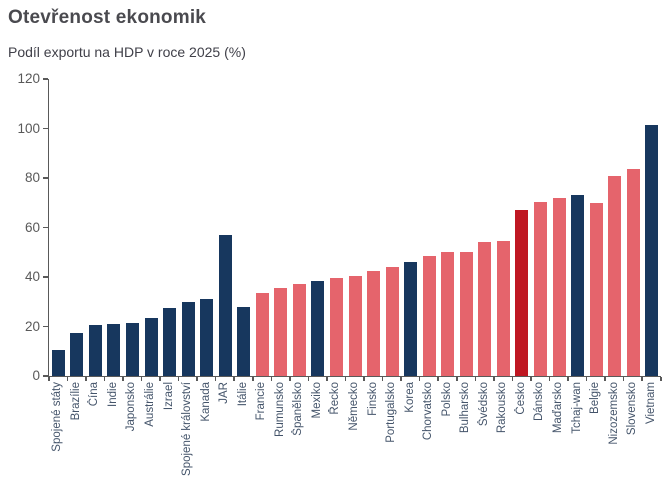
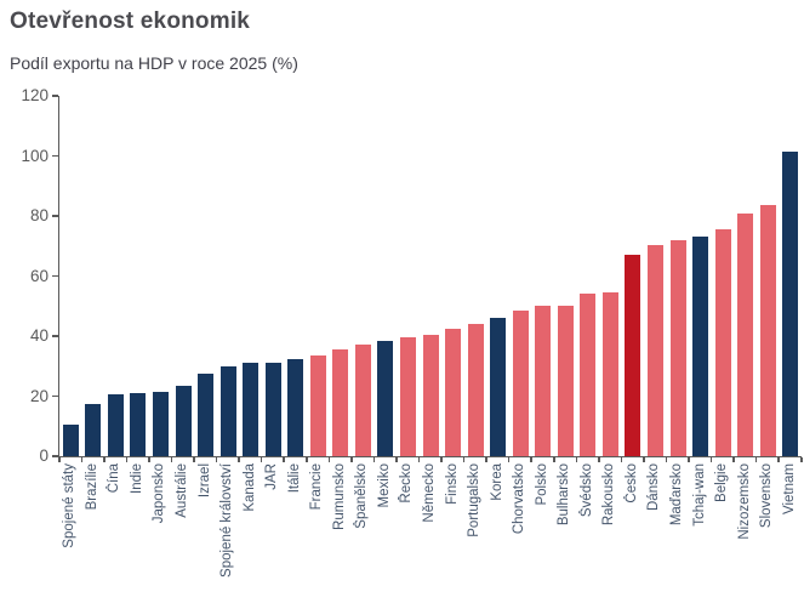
JAR: 57 -> 31
Itálie: 28 -> 32
Belgie: 70 -> 76
